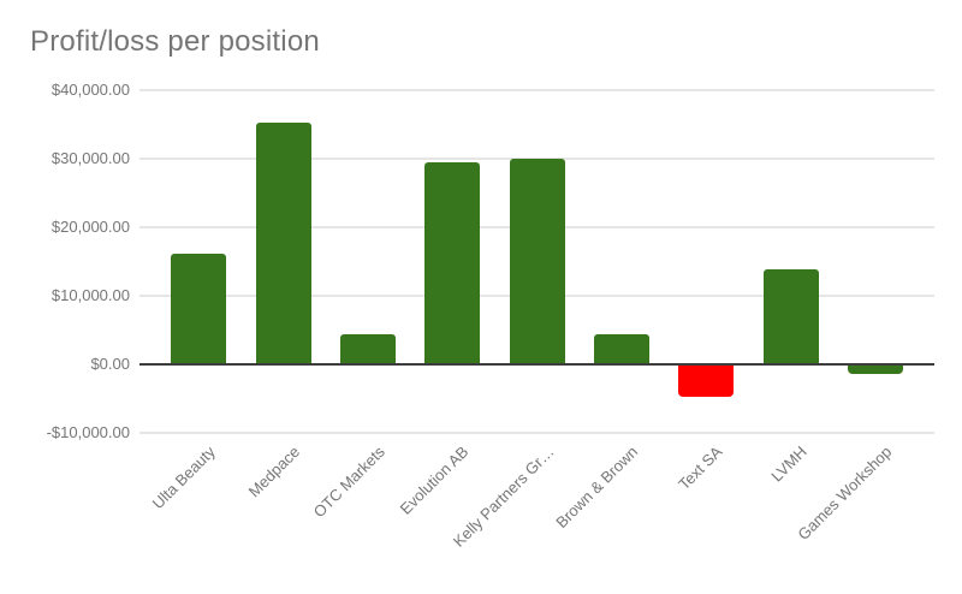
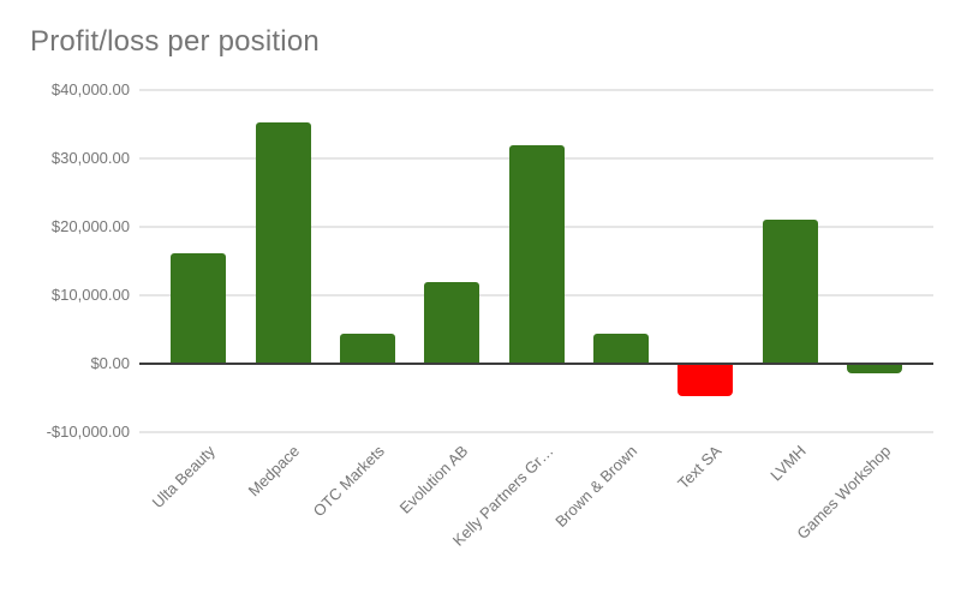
Evolution AB: $30000 -> $12000
Kelly Partners Gr…: $30000 -> $32000
LVMH: $14000 -> $21000
